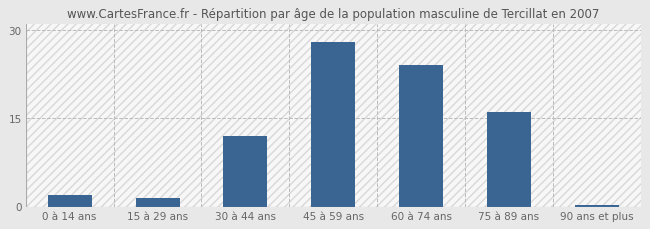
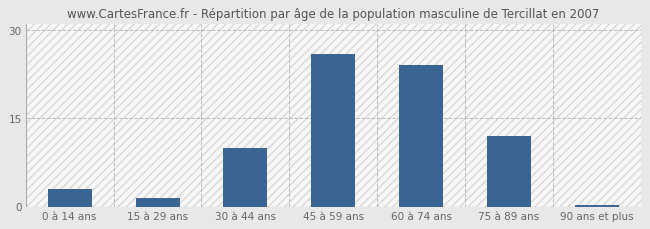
0 à 14 ans: 2.0 -> 3.0
30 à 44 ans: 12.0 -> 10.0
45 à 59 ans: 28.0 -> 26.0
75 à 89 ans: 16.0 -> 12.0
